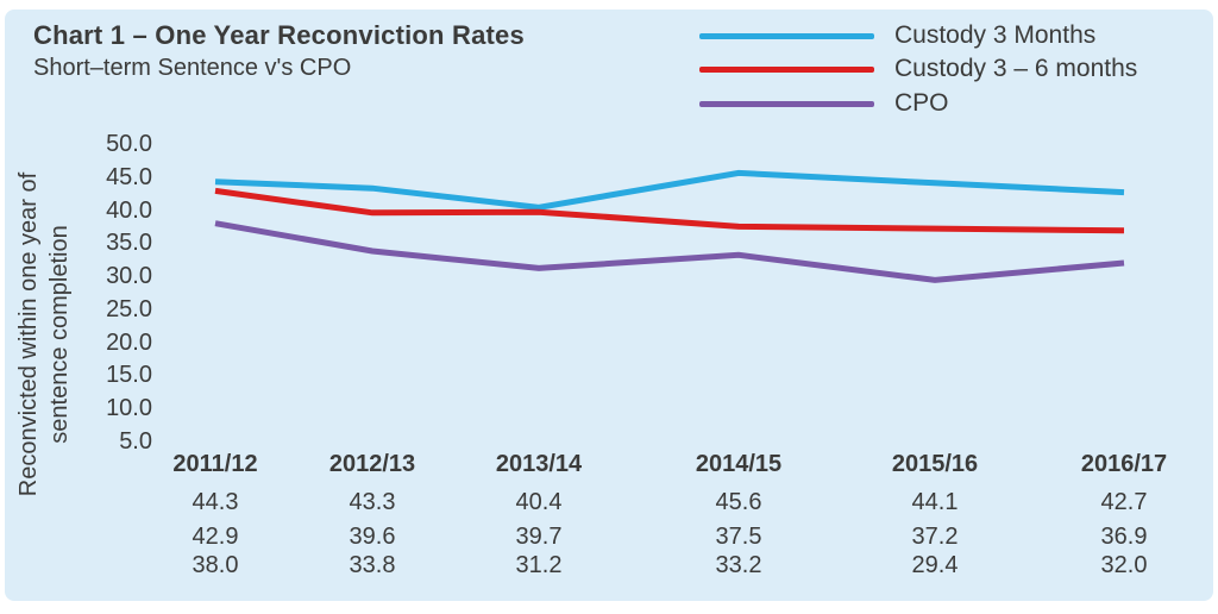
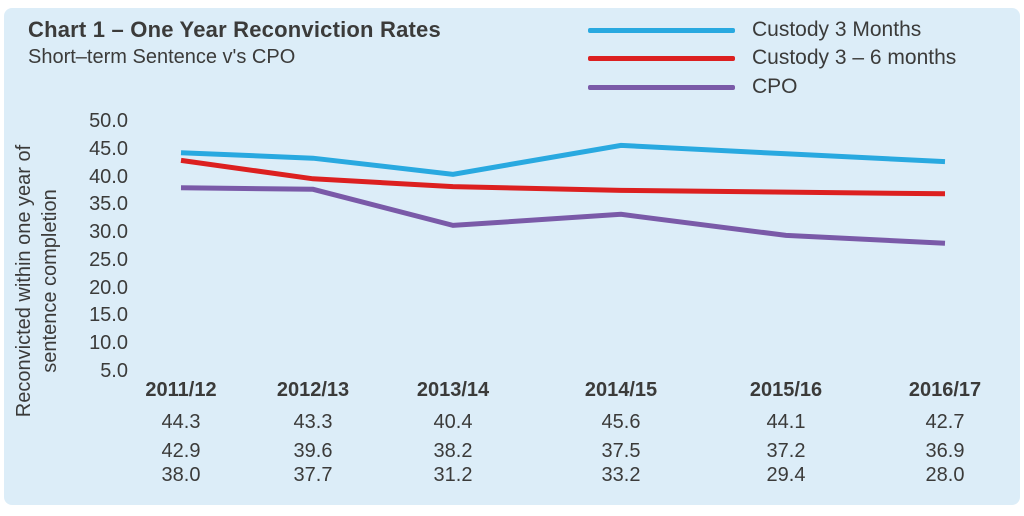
CPO/2012/13: 33.8 -> 37.7
Custody 3 – 6 months/2013/14: 39.7 -> 38.2
CPO/2016/17: 32.0 -> 28.0
